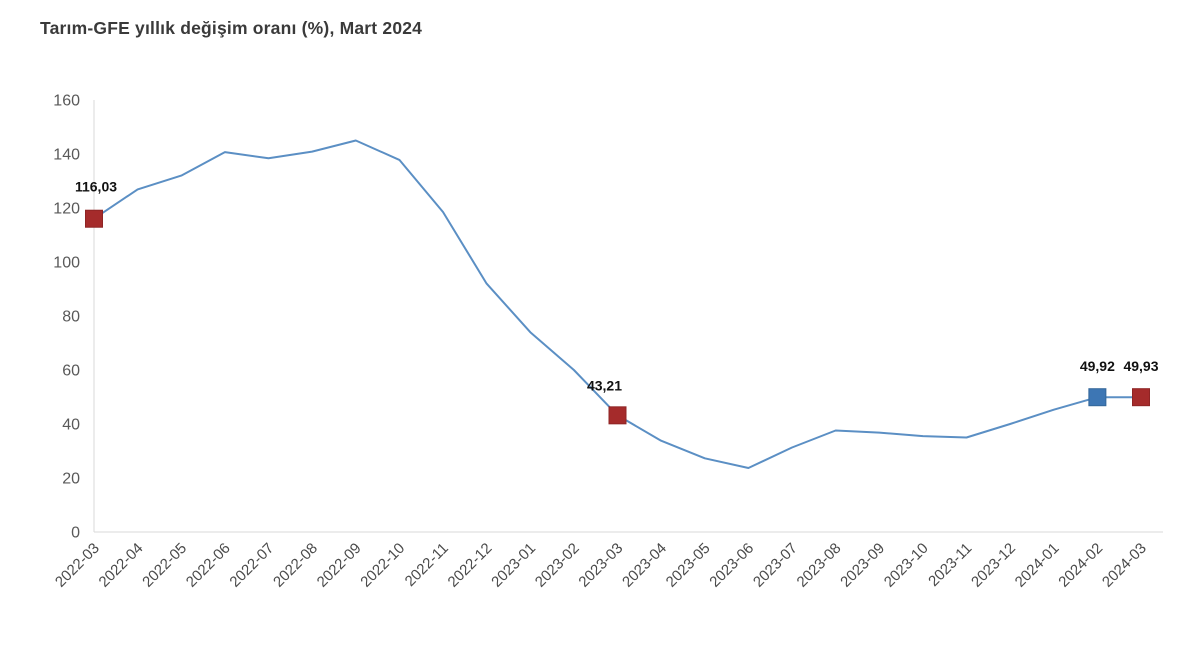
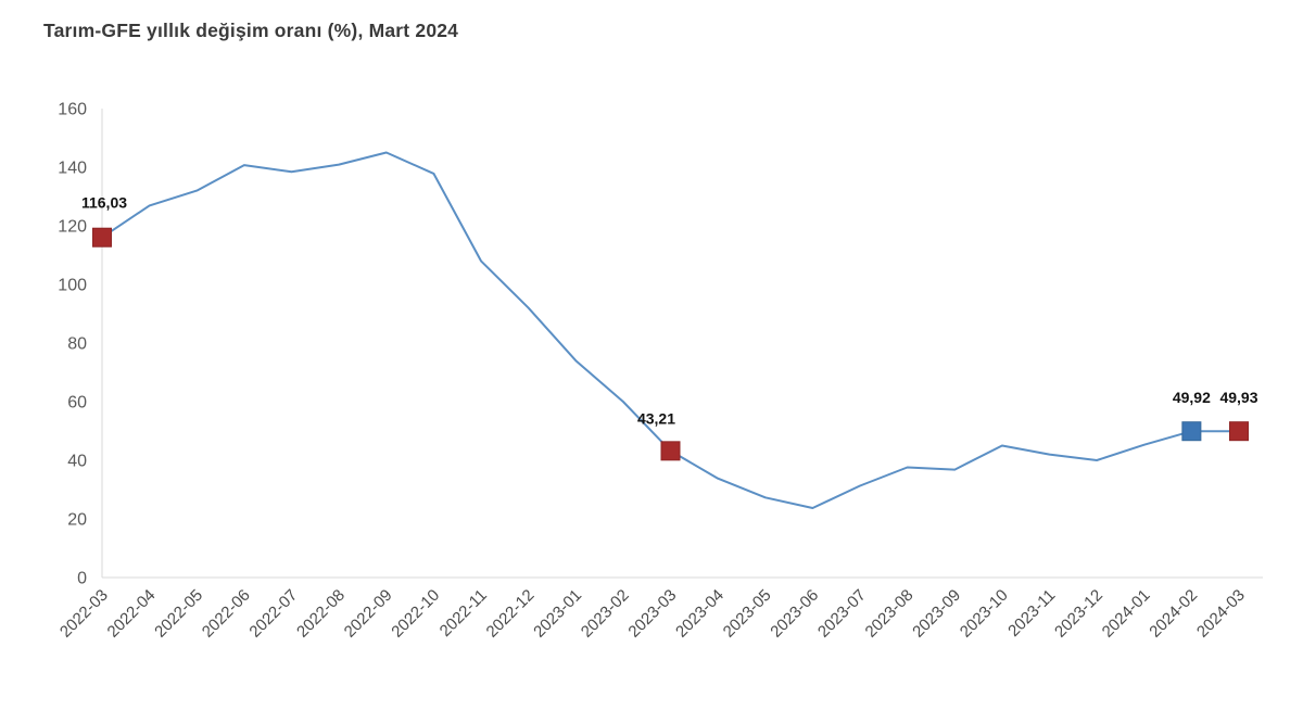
2022-11: 118 -> 108
2023-10: 36 -> 45
2023-11: 35 -> 42
